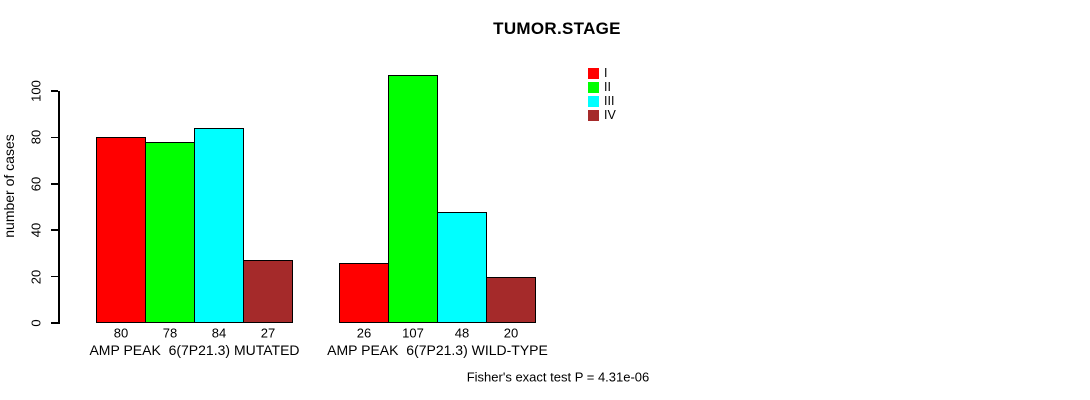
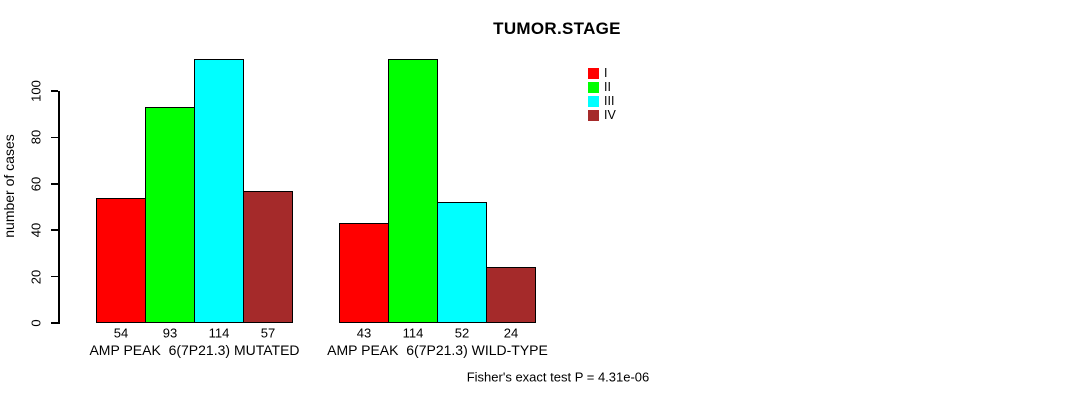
I/AMP PEAK 6(7P21.3) MUTATED: 80 -> 54
II/AMP PEAK 6(7P21.3) MUTATED: 78 -> 93
III/AMP PEAK 6(7P21.3) MUTATED: 84 -> 114
IV/AMP PEAK 6(7P21.3) MUTATED: 27 -> 57
I/AMP PEAK 6(7P21.3) WILD-TYPE: 26 -> 43
II/AMP PEAK 6(7P21.3) WILD-TYPE: 107 -> 114
III/AMP PEAK 6(7P21.3) WILD-TYPE: 48 -> 52
IV/AMP PEAK 6(7P21.3) WILD-TYPE: 20 -> 24
